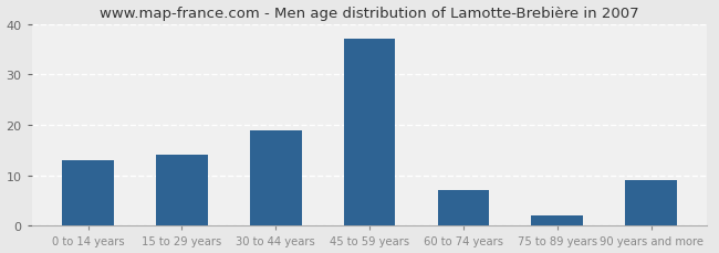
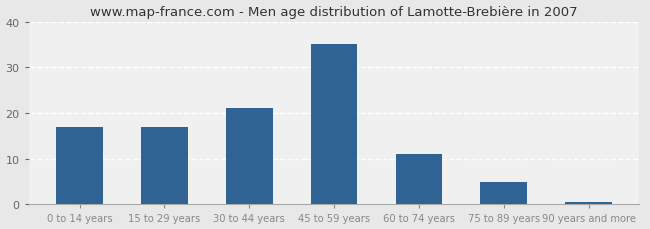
0 to 14 years: 13.0 -> 17.0
15 to 29 years: 14.0 -> 17.0
30 to 44 years: 19.0 -> 21.0
45 to 59 years: 37.0 -> 35.0
60 to 74 years: 7.0 -> 11.0
75 to 89 years: 2.0 -> 5.0
90 years and more: 9.0 -> 0.5
